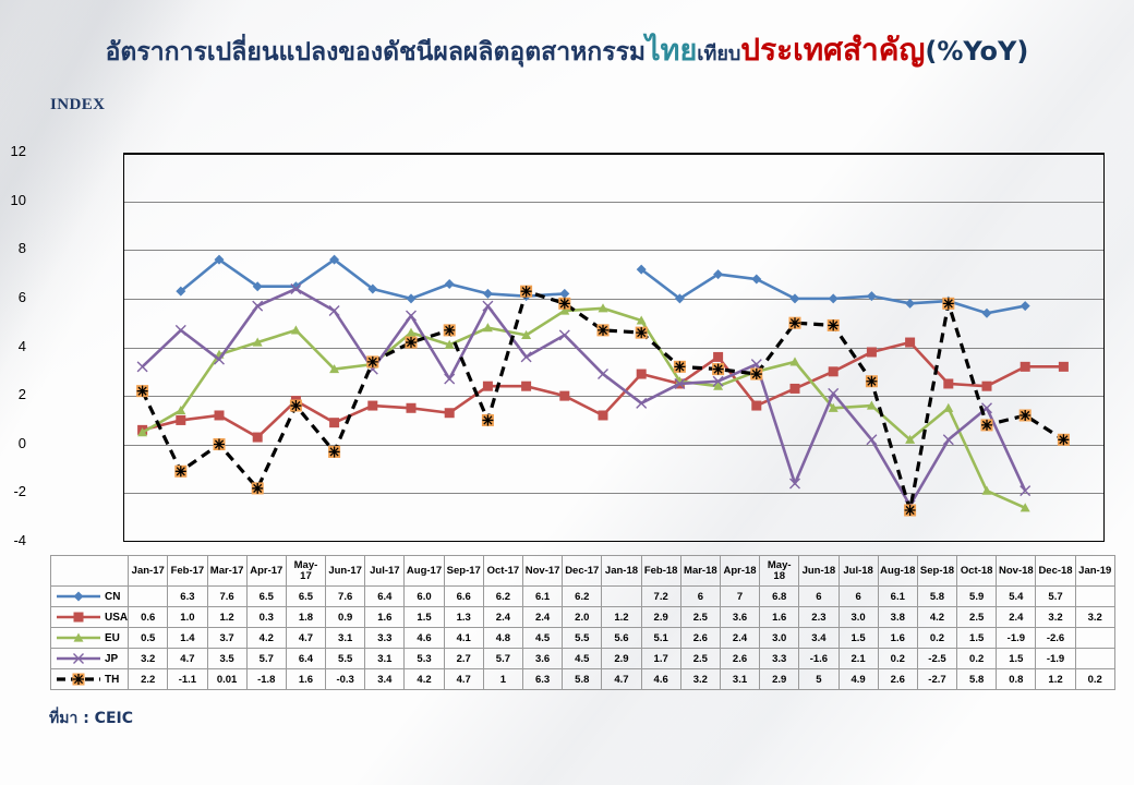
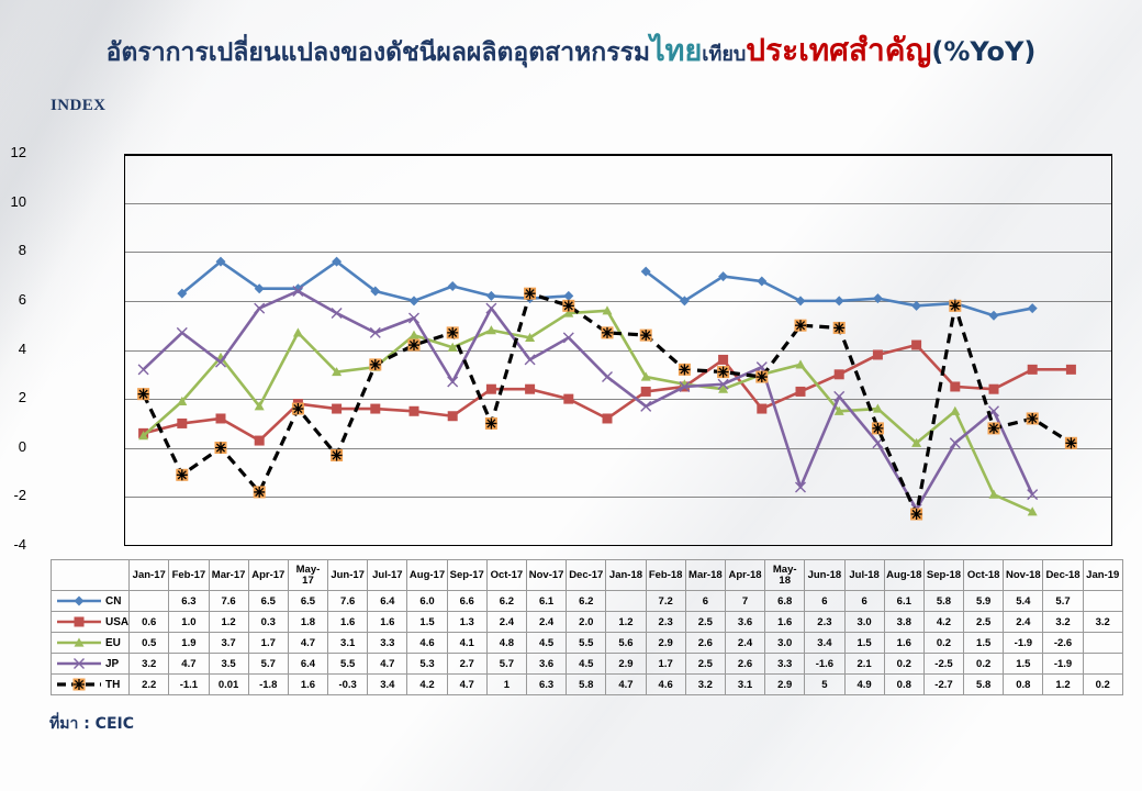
EU/Feb-17: 1.4 -> 1.9
EU/Apr-17: 4.2 -> 1.7
USA/Jun-17: 0.9 -> 1.6
JP/Jul-17: 3.1 -> 4.7
USA/Feb-18: 2.9 -> 2.3
EU/Feb-18: 5.1 -> 2.9
TH/Aug-18: 2.6 -> 0.8
